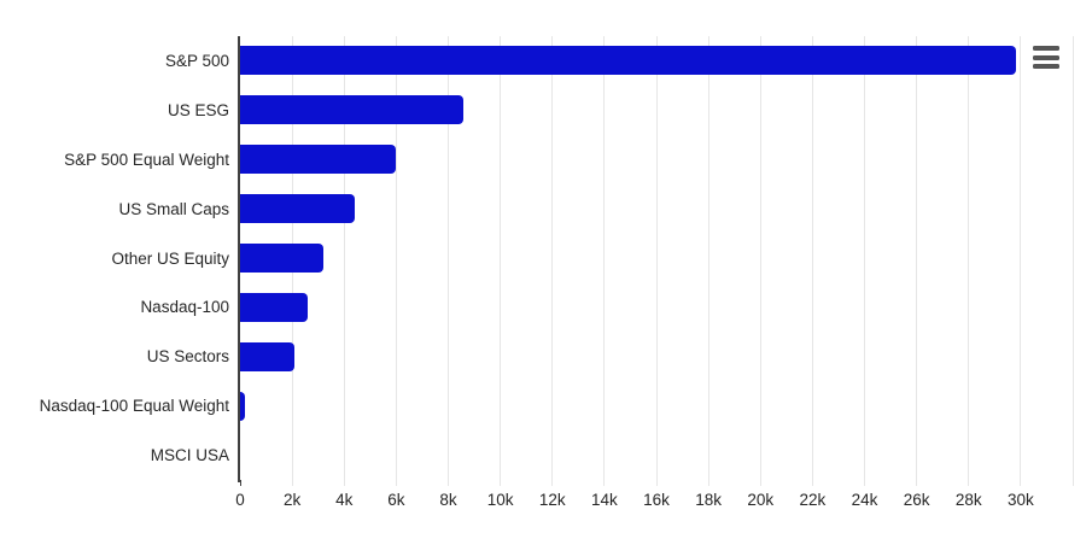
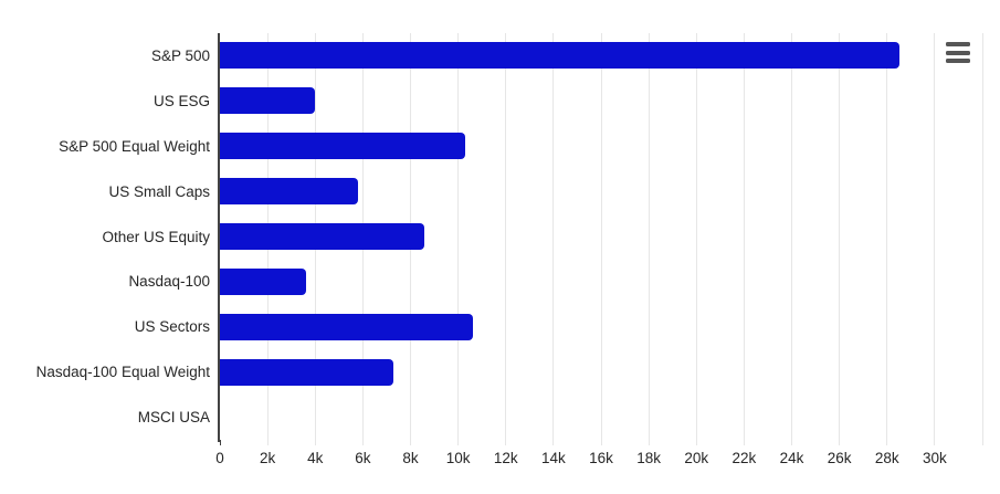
S&P 500: 29.8k -> 28.5k
US ESG: 8.6k -> 4.0k
S&P 500 Equal Weight: 6.0k -> 10.3k
US Small Caps: 4.4k -> 5.8k
Other US Equity: 3.2k -> 8.6k
Nasdaq-100: 2.6k -> 3.6k
US Sectors: 2.1k -> 10.6k
Nasdaq-100 Equal Weight: 0.2k -> 7.3k
